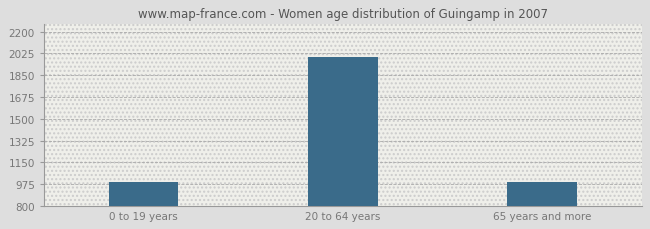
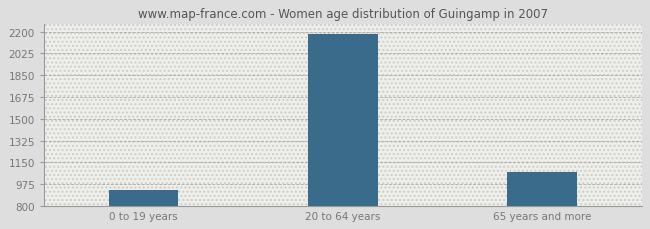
0 to 19 years: 990 -> 930
20 to 64 years: 2000 -> 2180
65 years and more: 990 -> 1080
